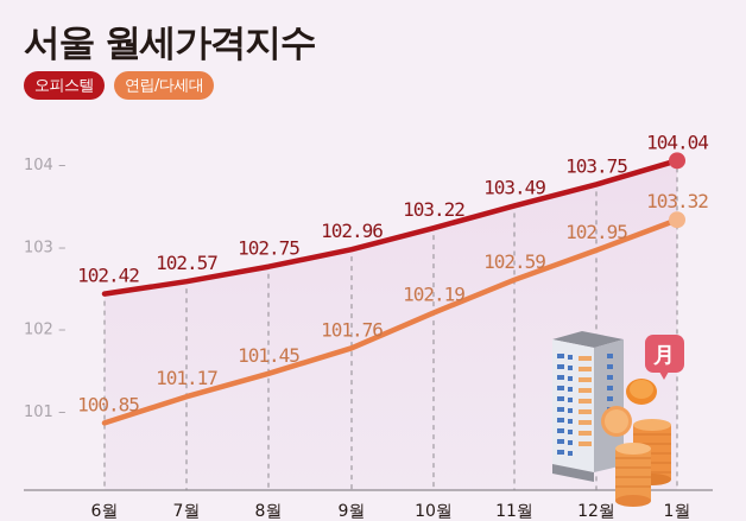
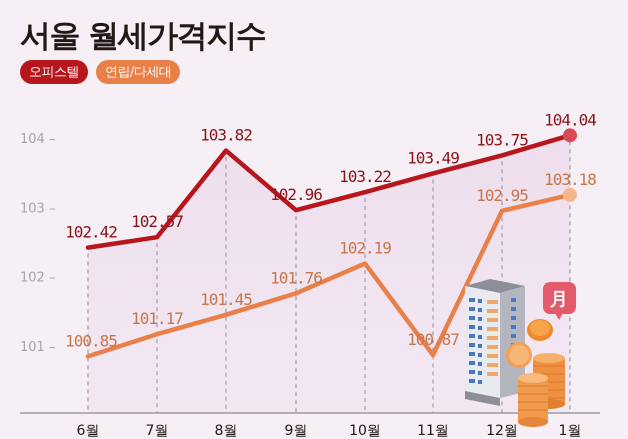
오피스텔/8월: 102.75 -> 103.82
연립/다세대/11월: 102.59 -> 100.87
연립/다세대/1월: 103.32 -> 103.18
